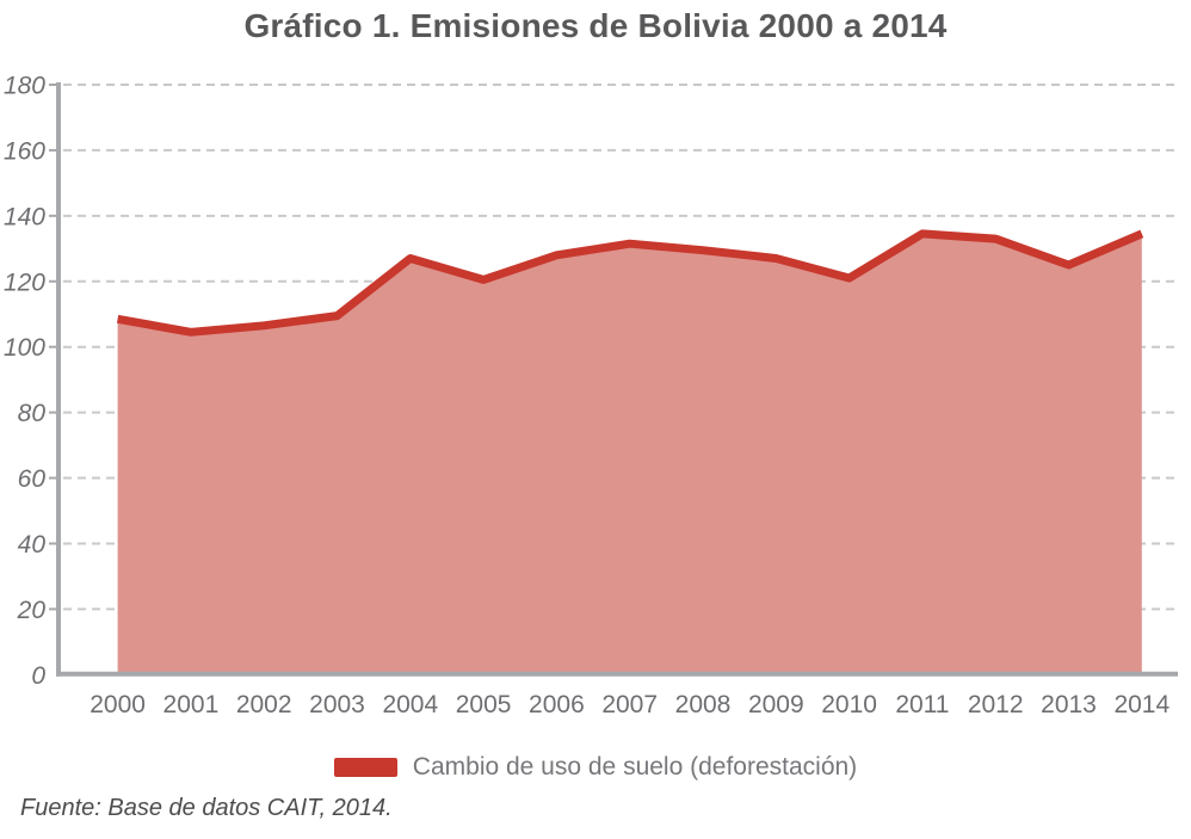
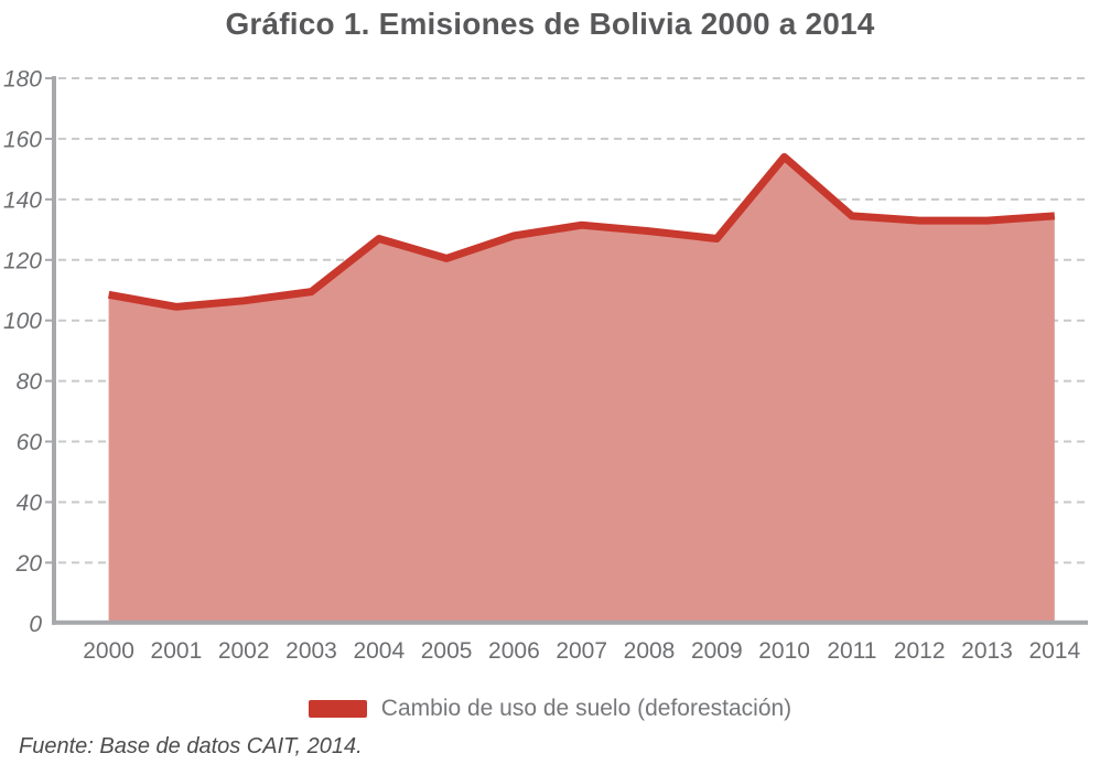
2010: 121 -> 154
2013: 125 -> 133
